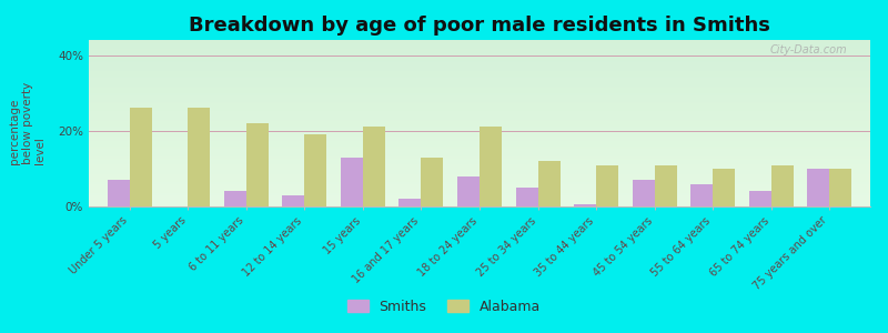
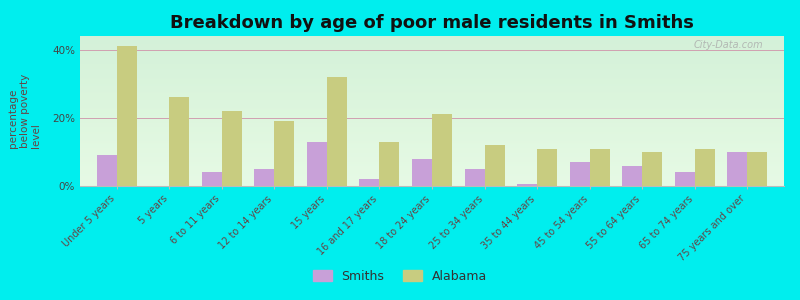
Smiths/Under 5 years: 7.0% -> 9.0%
Alabama/Under 5 years: 26% -> 41%
Smiths/12 to 14 years: 3.0% -> 5.0%
Alabama/15 years: 21% -> 32%
